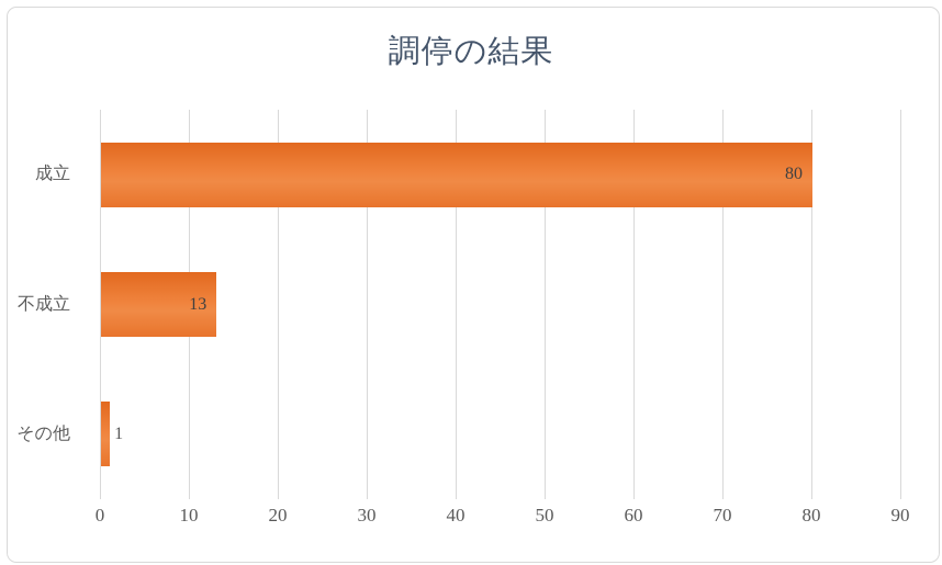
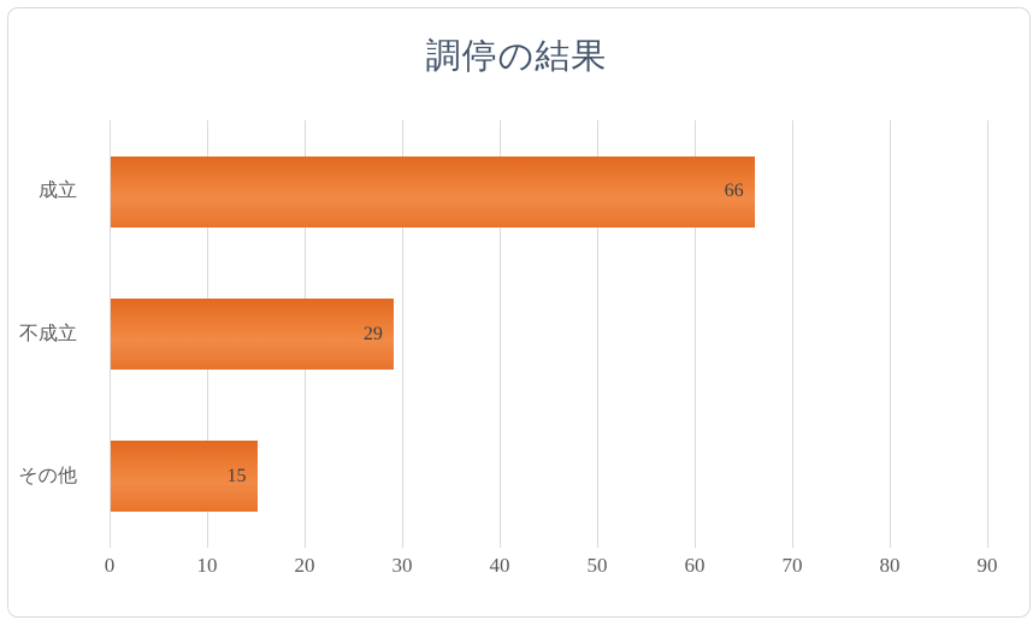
成立: 80 -> 66
不成立: 13 -> 29
その他: 1 -> 15
